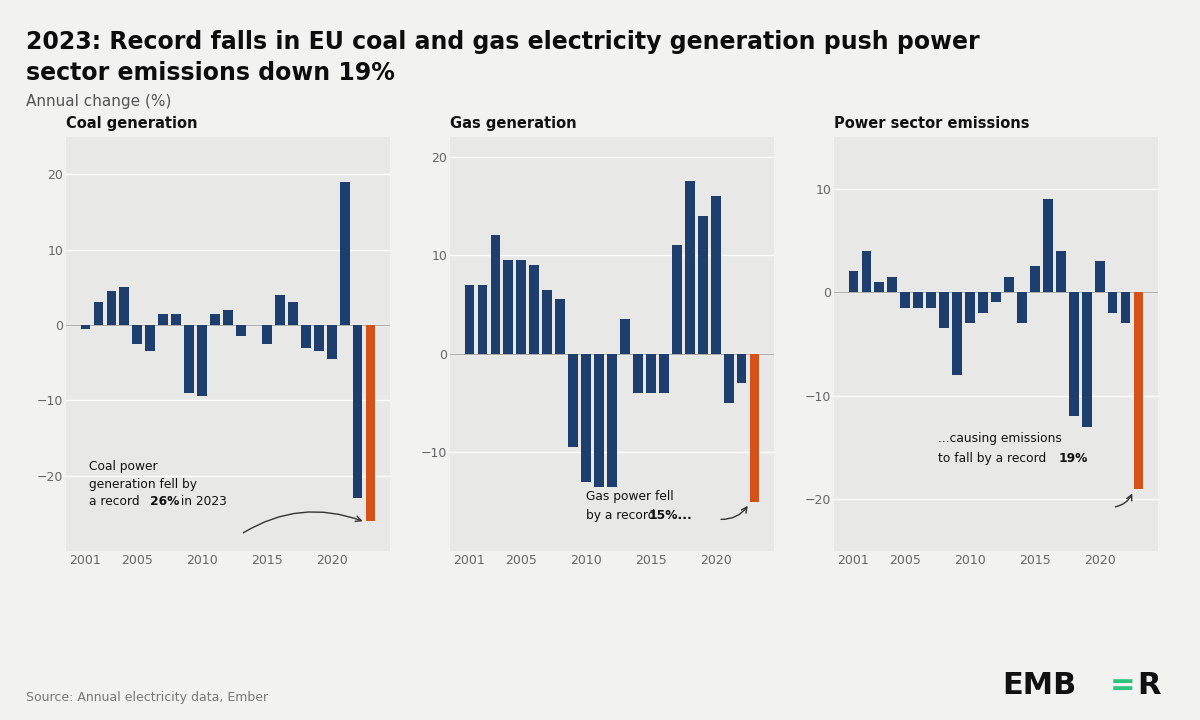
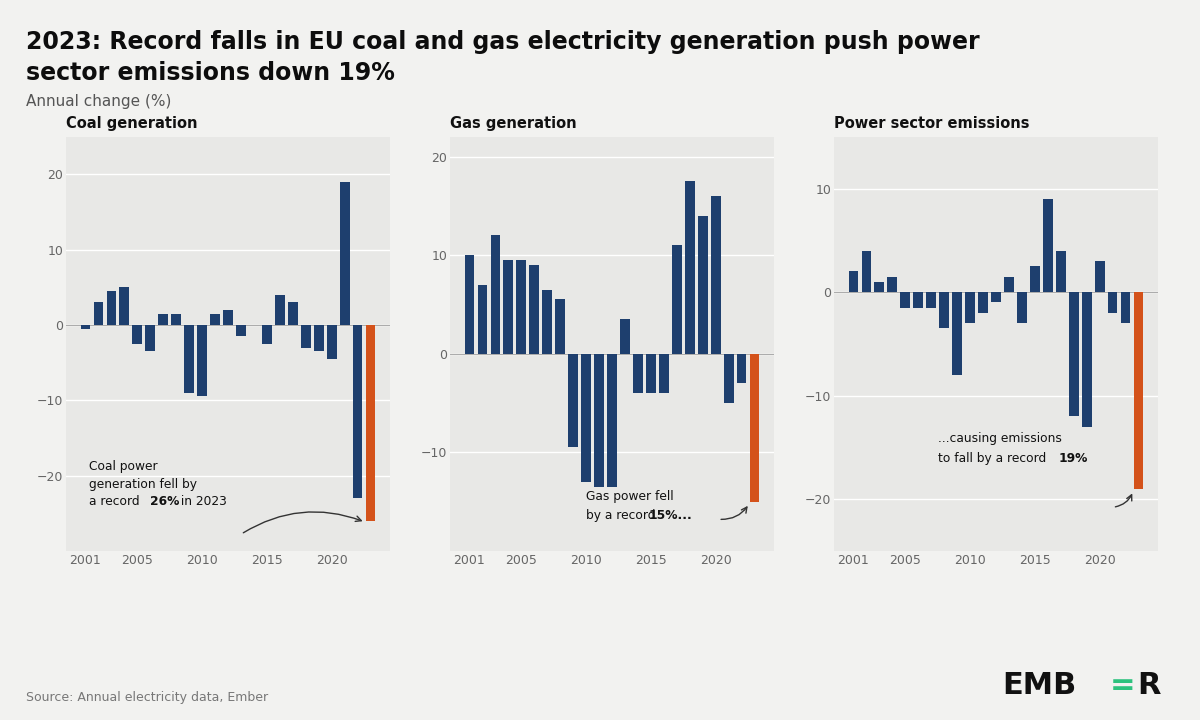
Gas generation/2001: 7.0 -> 10.0
